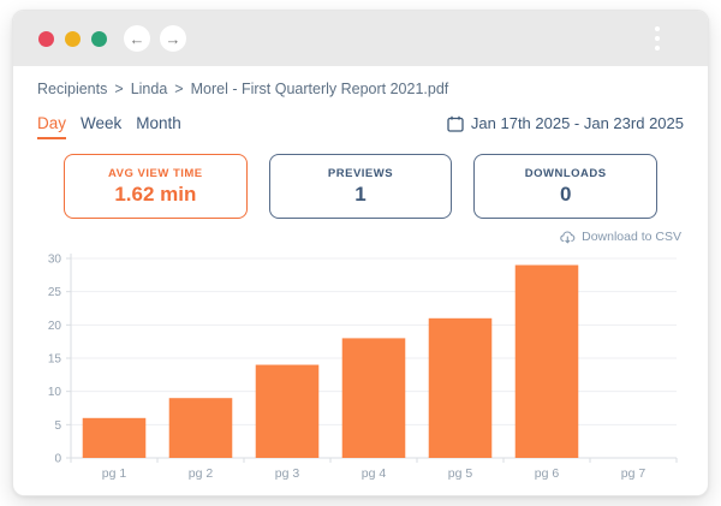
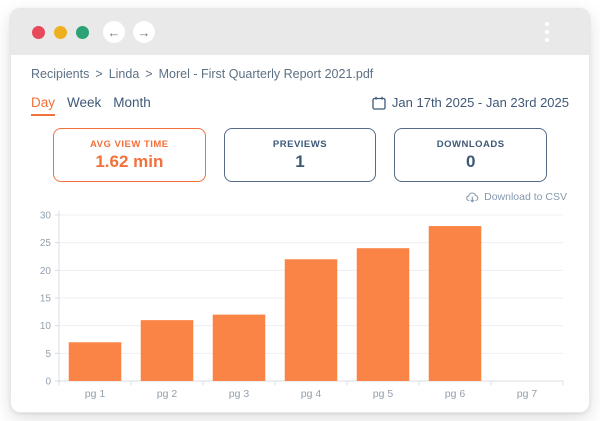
pg 1: 6 -> 7
pg 2: 9 -> 11
pg 3: 14 -> 12
pg 4: 18 -> 22
pg 5: 21 -> 24
pg 6: 29 -> 28
